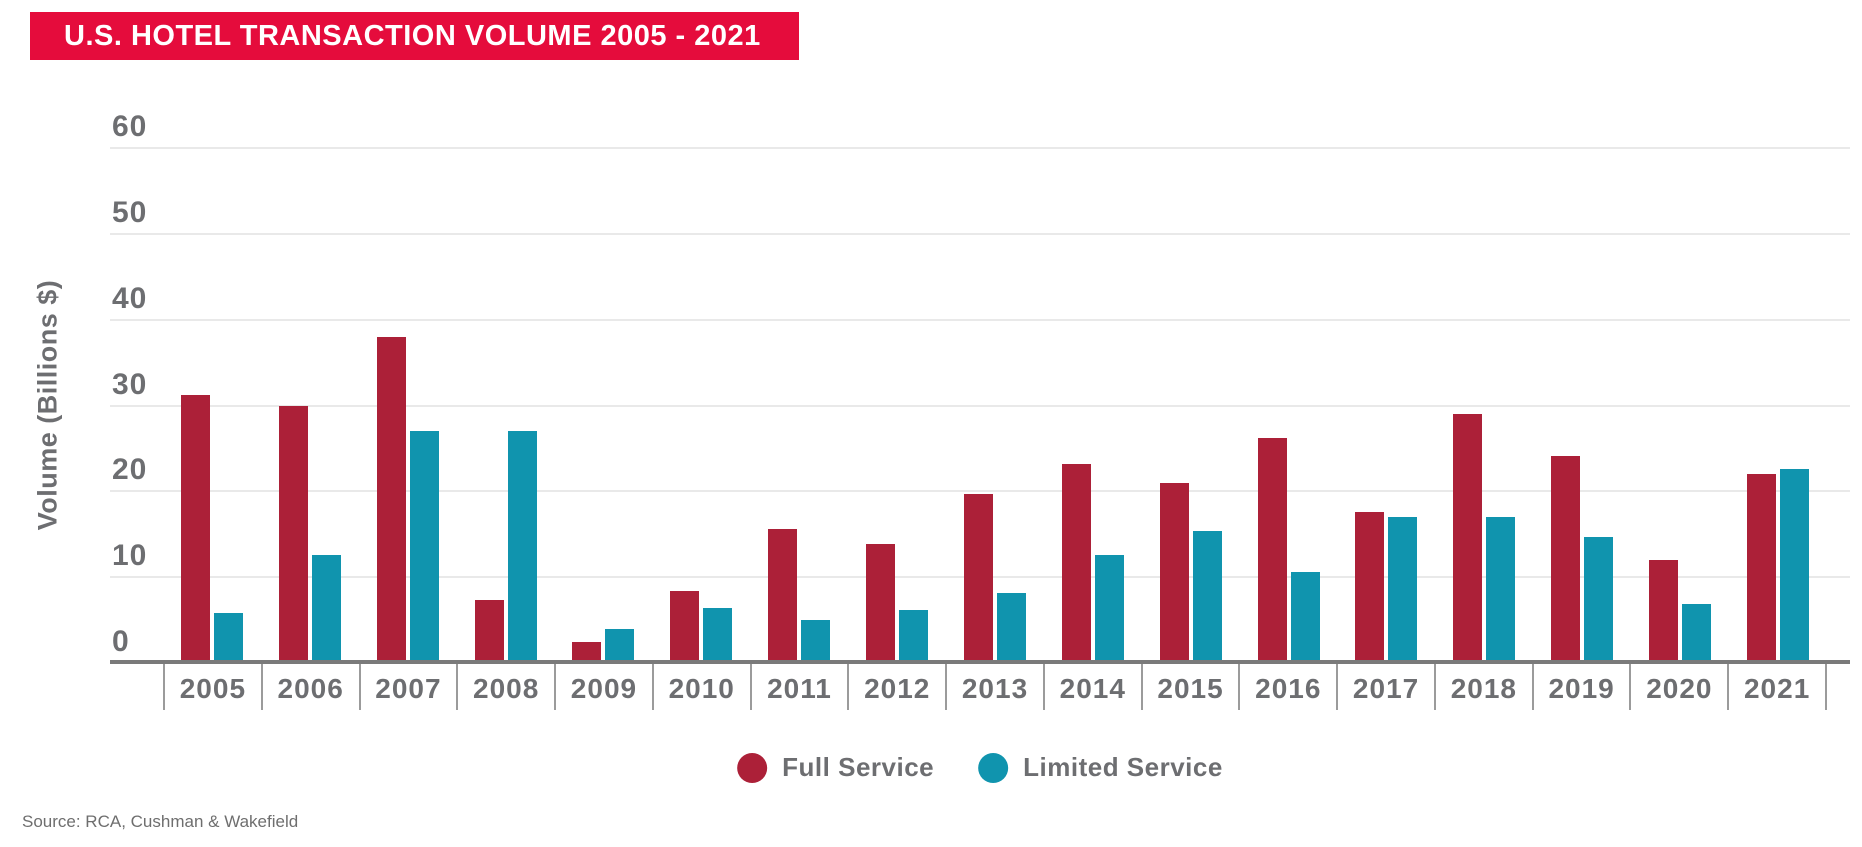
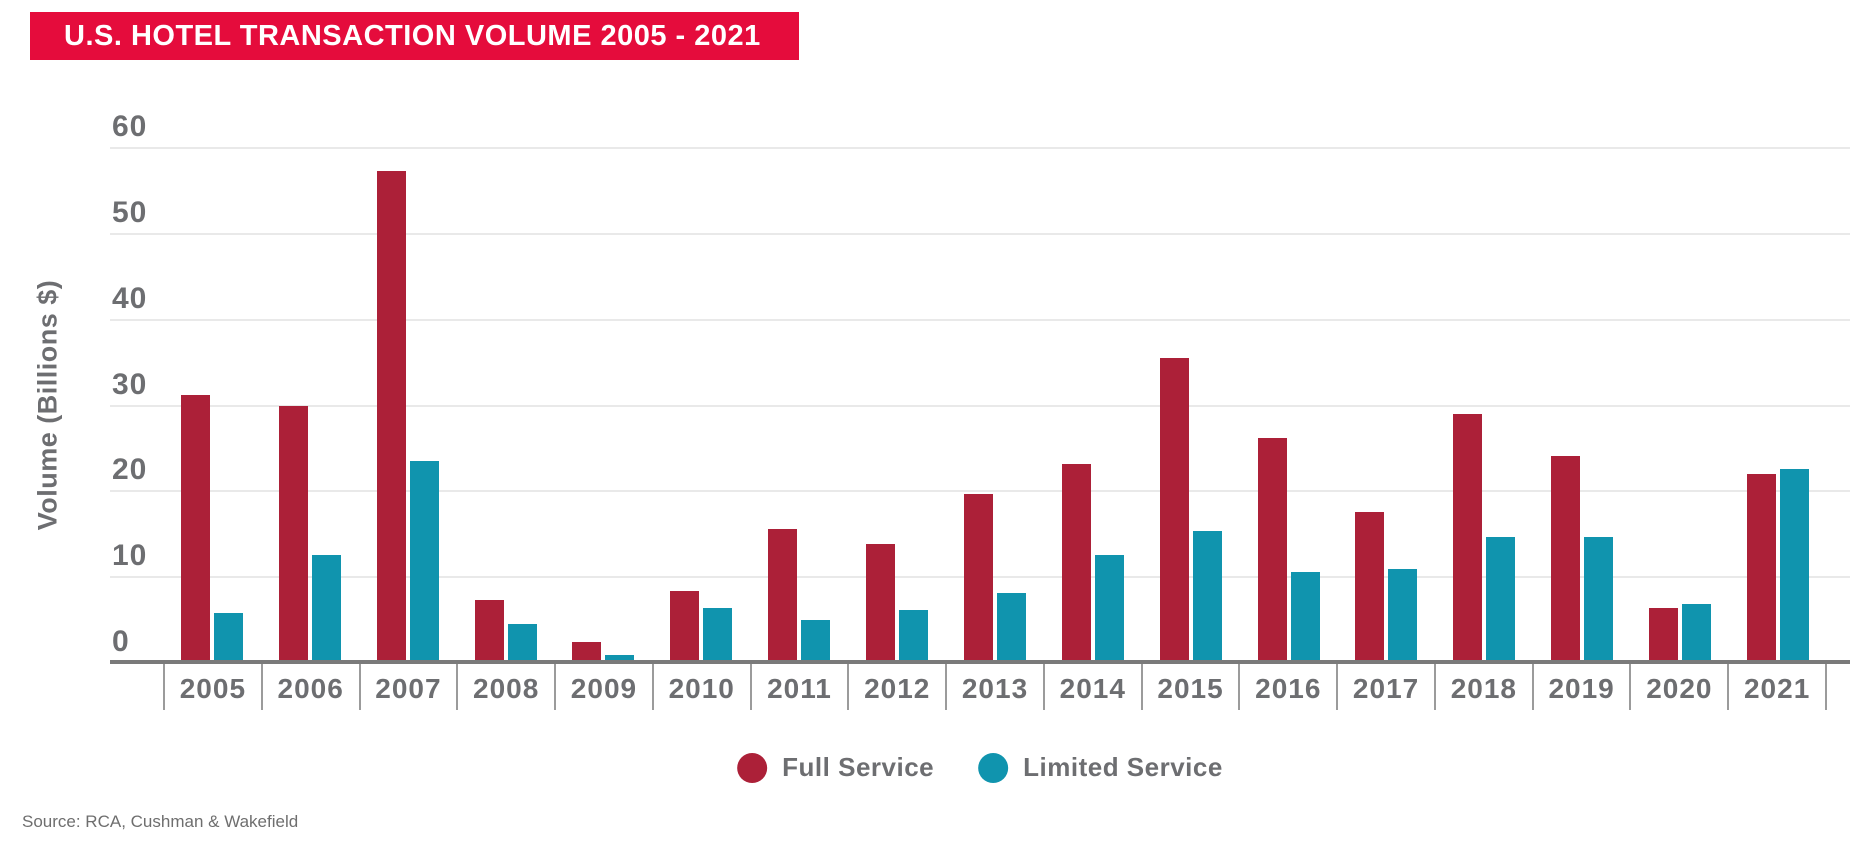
Full Service/2007: 38 -> 57
Limited Service/2007: 27 -> 24
Limited Service/2008: 27 -> 4
Limited Service/2009: 4 -> 1
Full Service/2015: 21 -> 36
Limited Service/2017: 17 -> 11
Limited Service/2018: 17 -> 15
Full Service/2020: 12 -> 6
